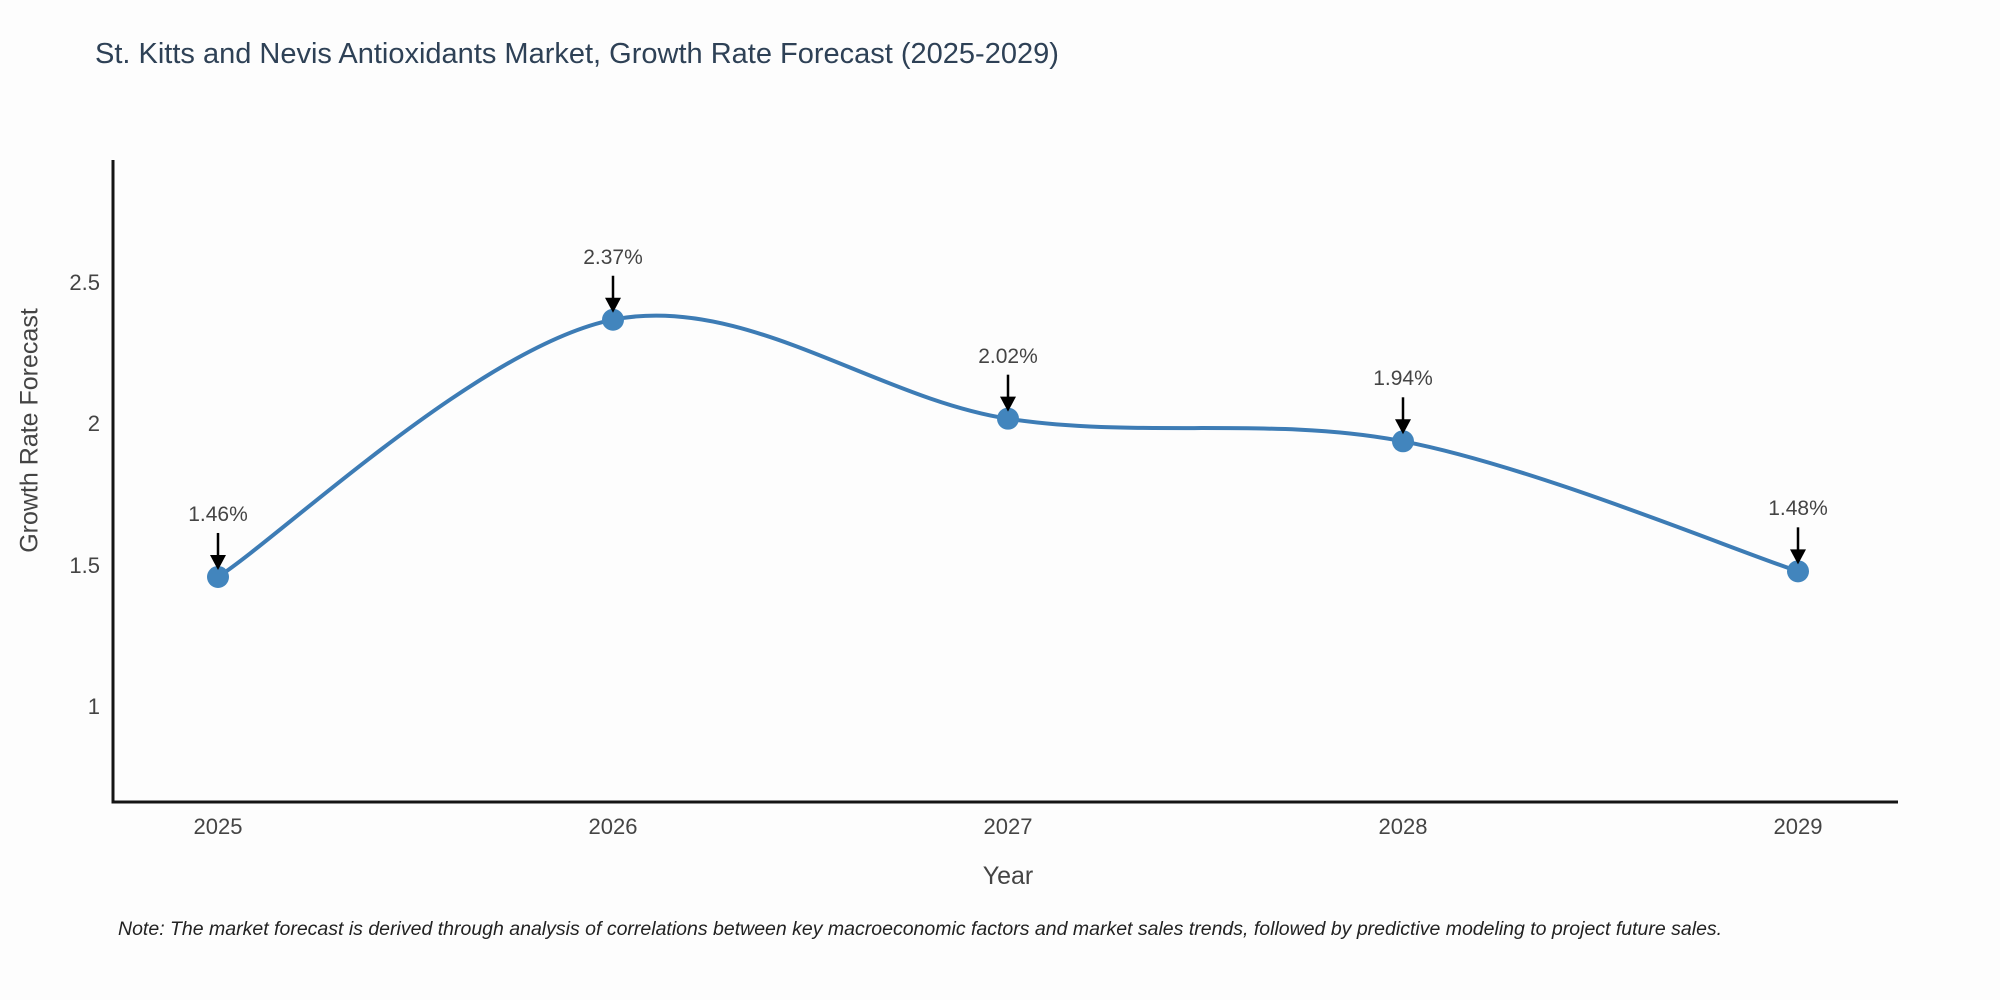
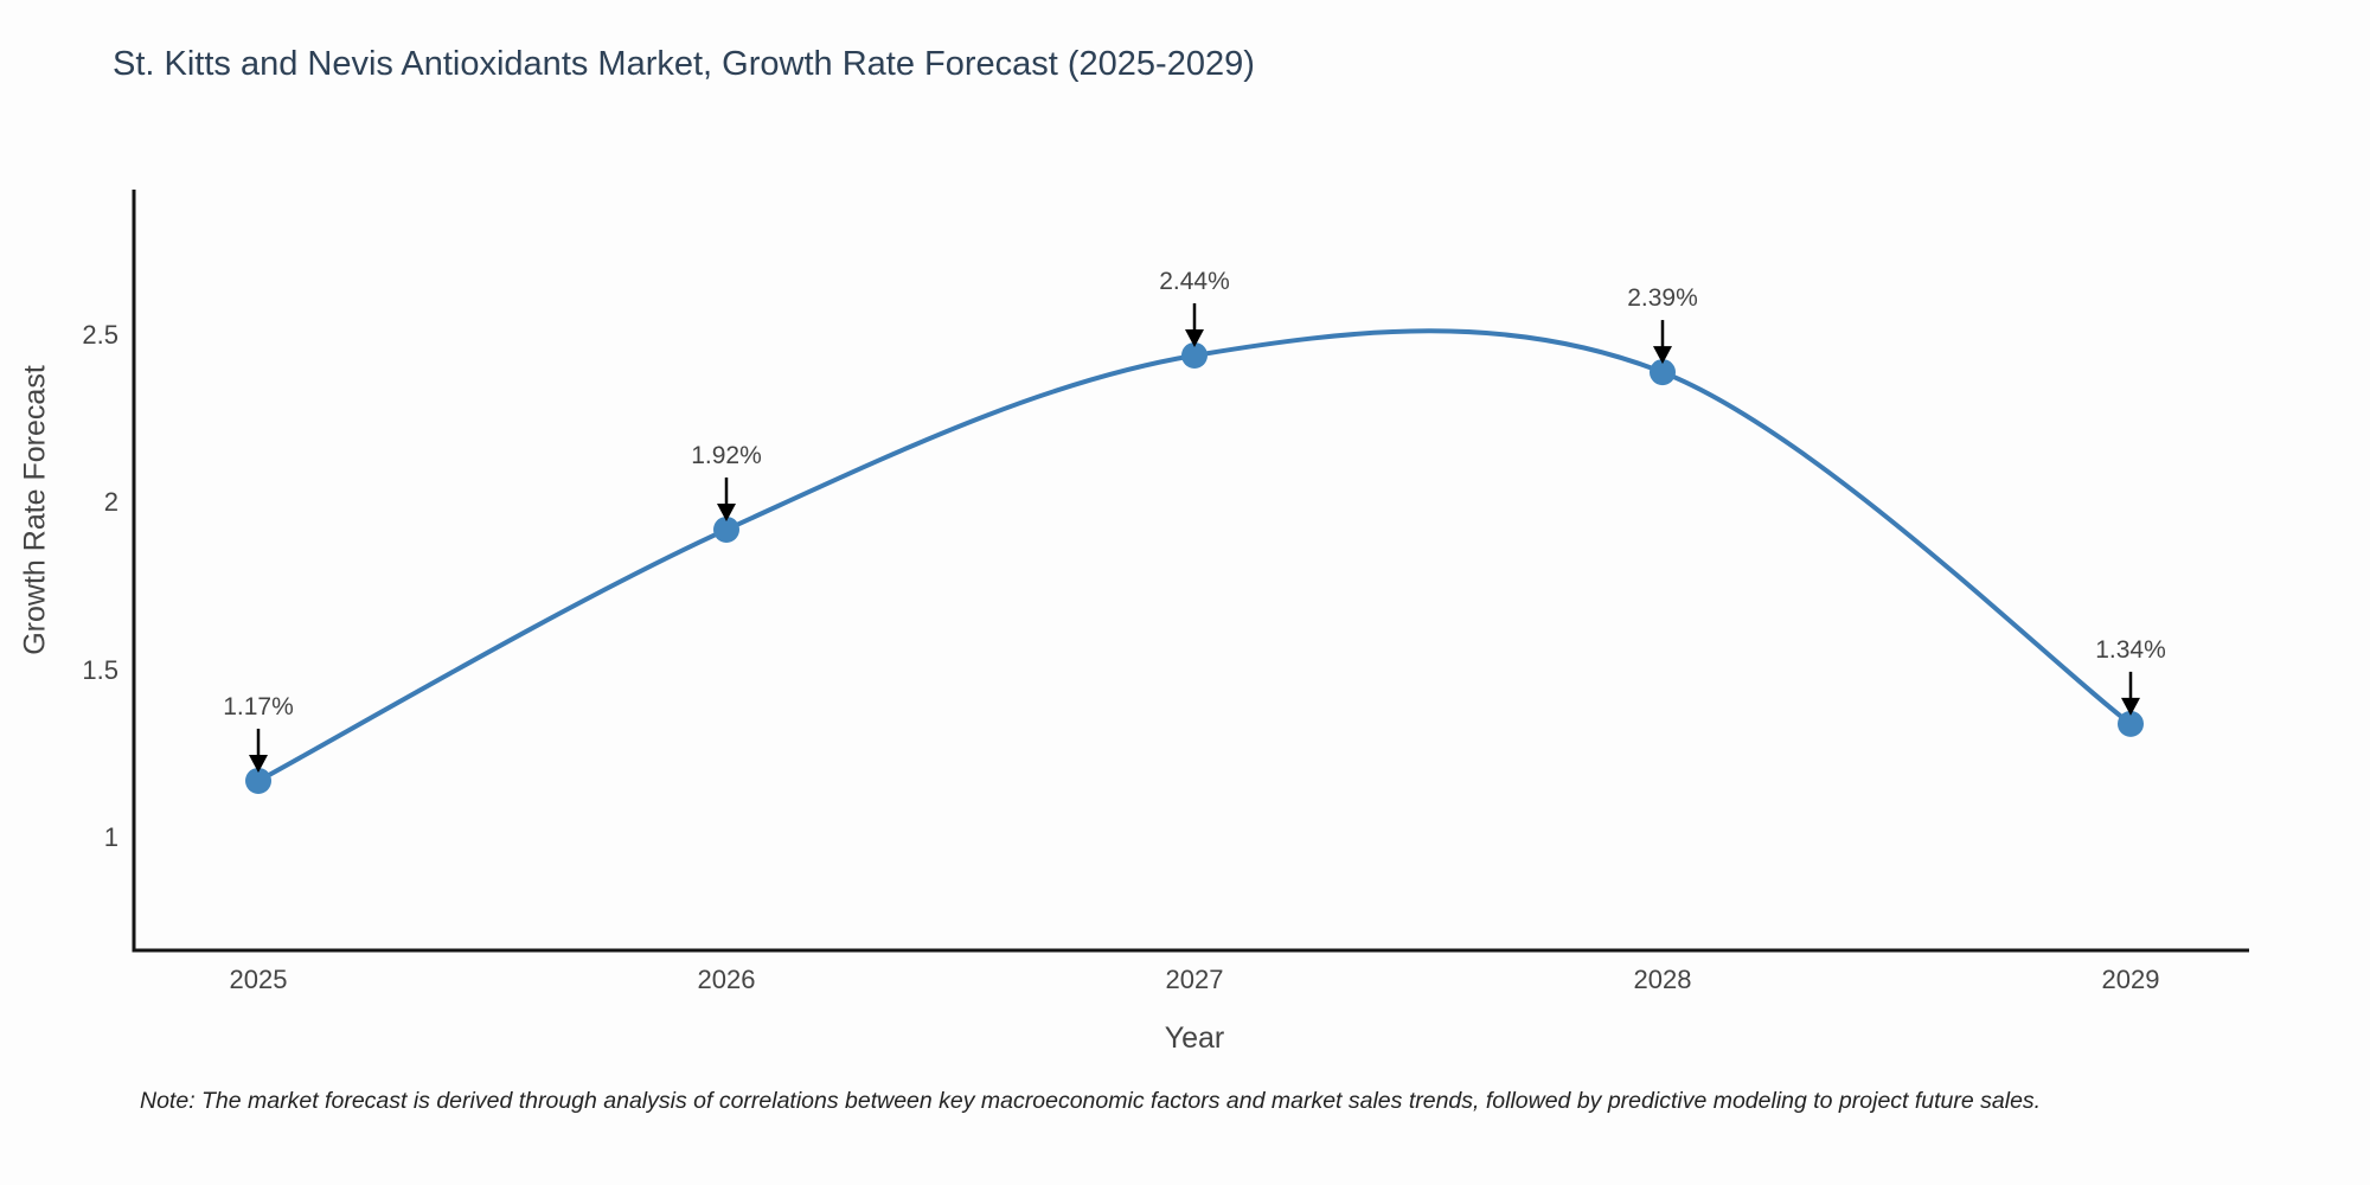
2025: 1.46% -> 1.17%
2026: 2.37% -> 1.92%
2027: 2.02% -> 2.44%
2028: 1.94% -> 2.39%
2029: 1.48% -> 1.34%
